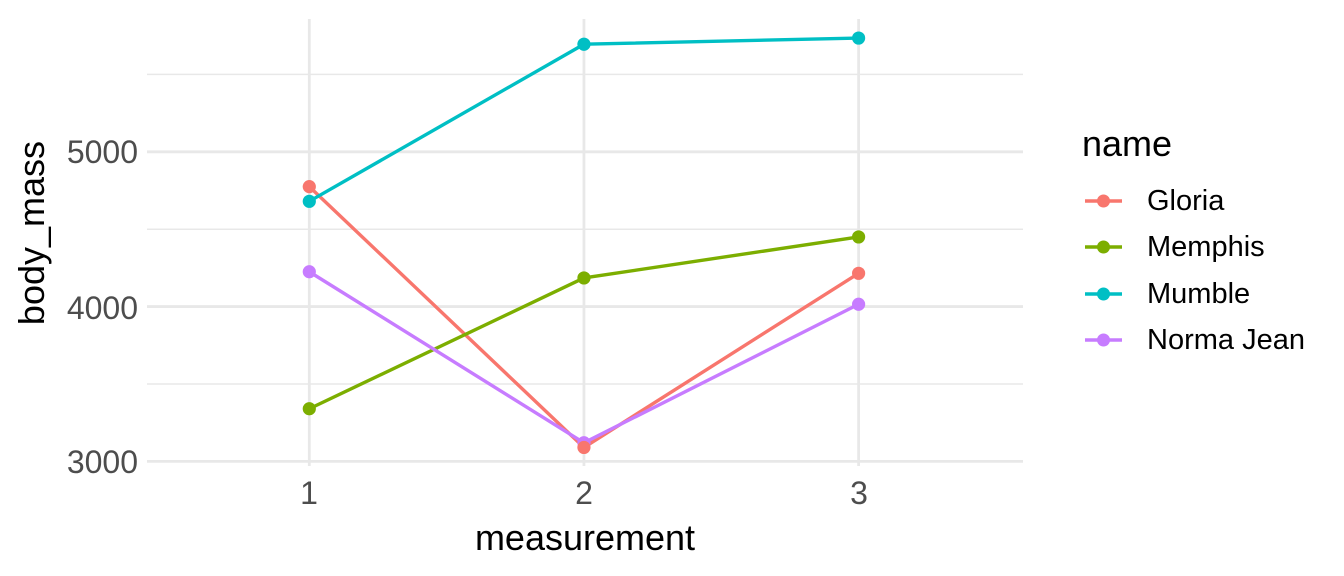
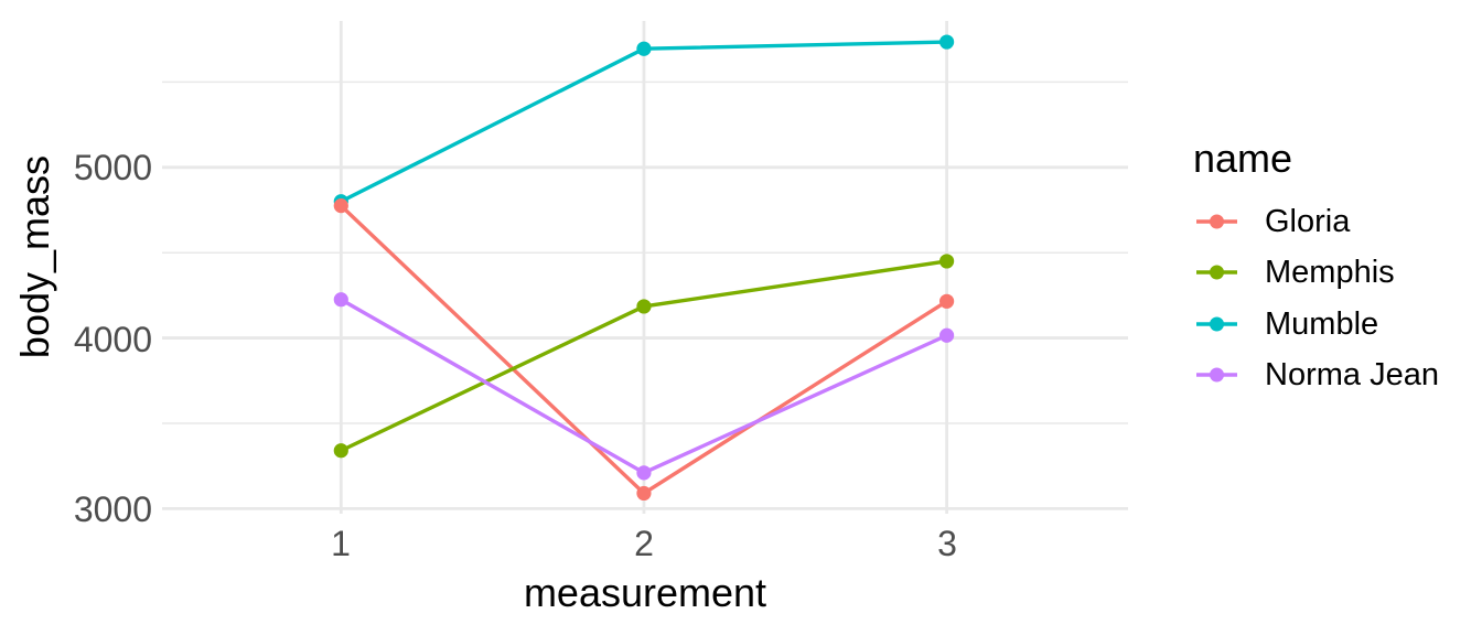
Mumble/1: 4680 -> 4800
Norma Jean/2: 3120 -> 3210
